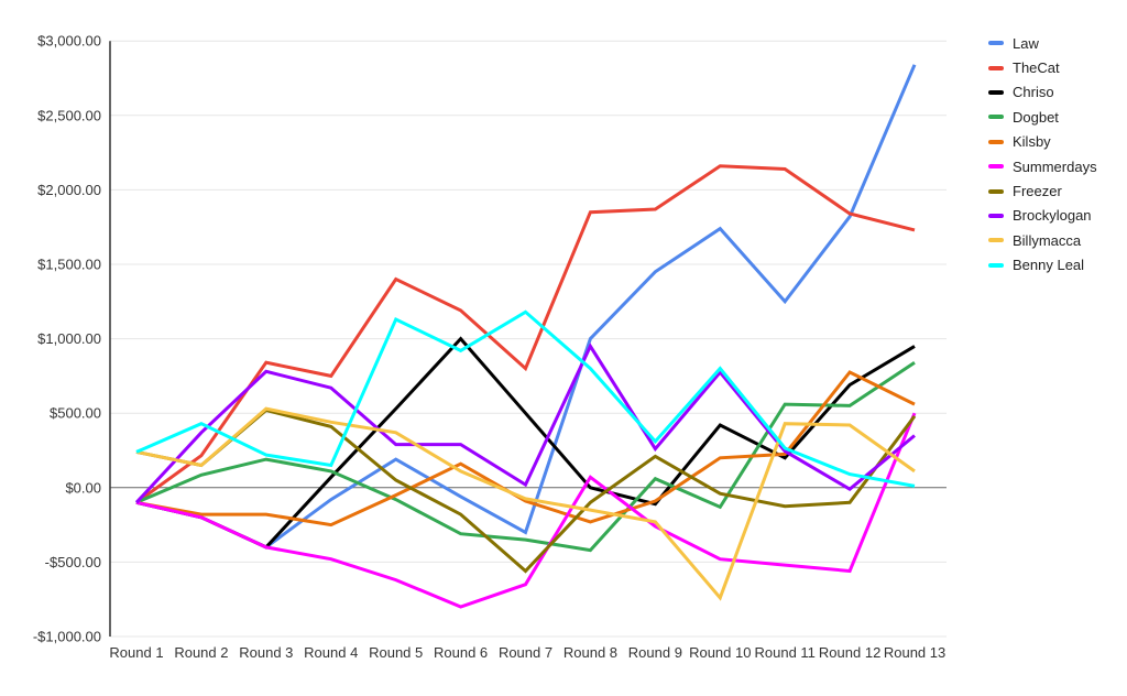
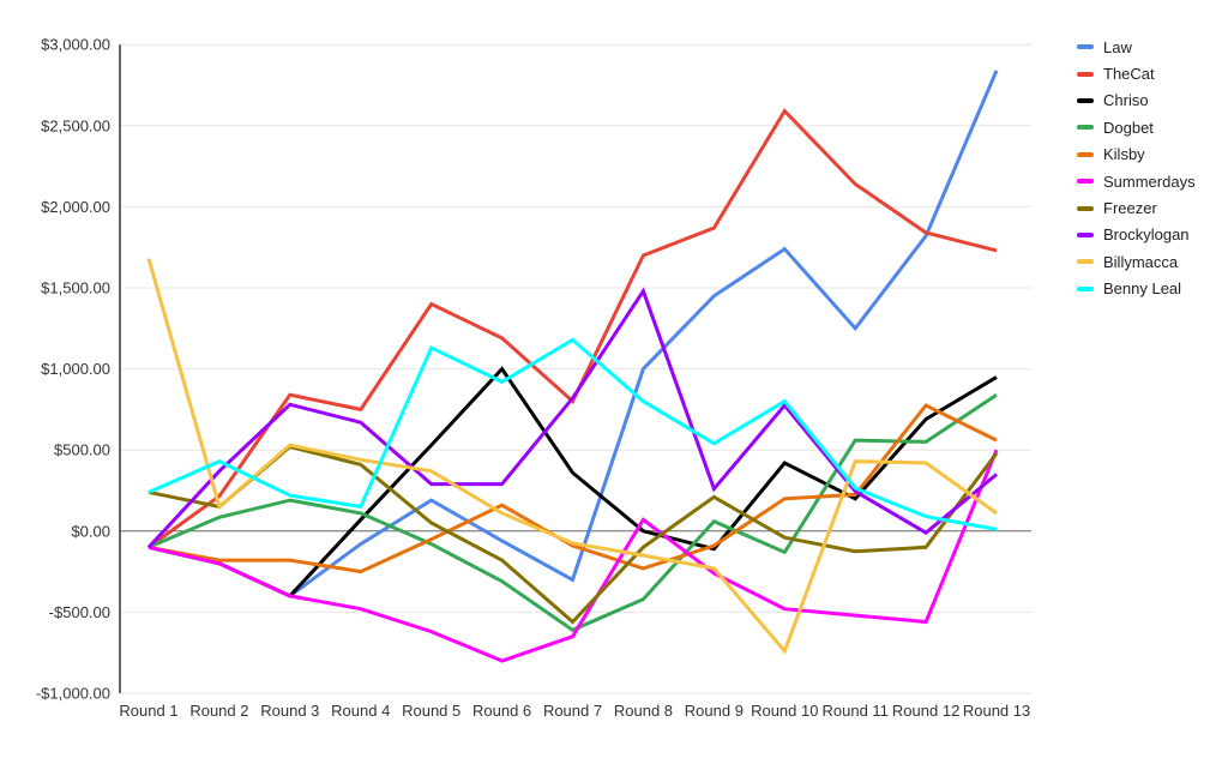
Billymacca/Round 1: $240 -> $1680
Chriso/Round 7: $500 -> $360
Dogbet/Round 7: -$350 -> -$610
Brockylogan/Round 7: $20 -> $820
TheCat/Round 8: $1850 -> $1700
Brockylogan/Round 8: $950 -> $1480
Benny Leal/Round 9: $310 -> $540
TheCat/Round 10: $2160 -> $2590
